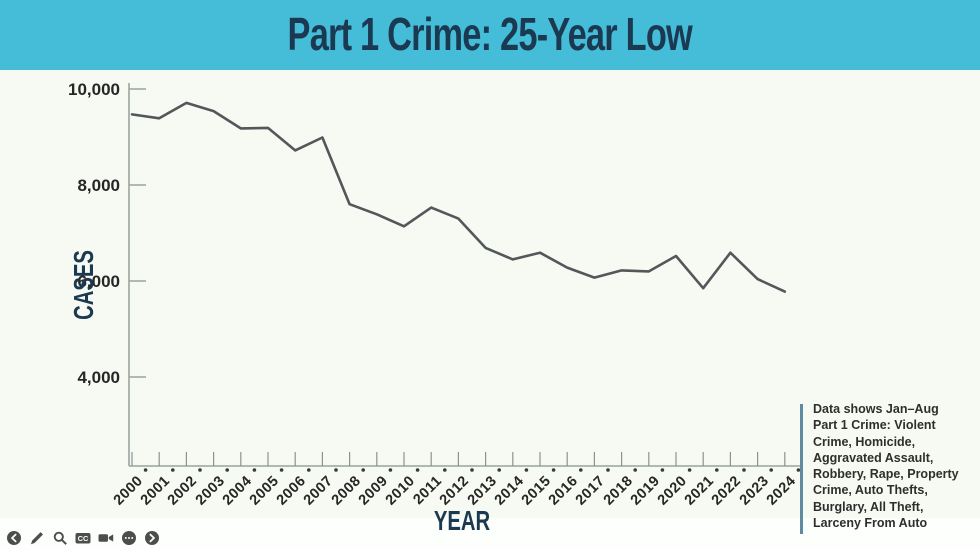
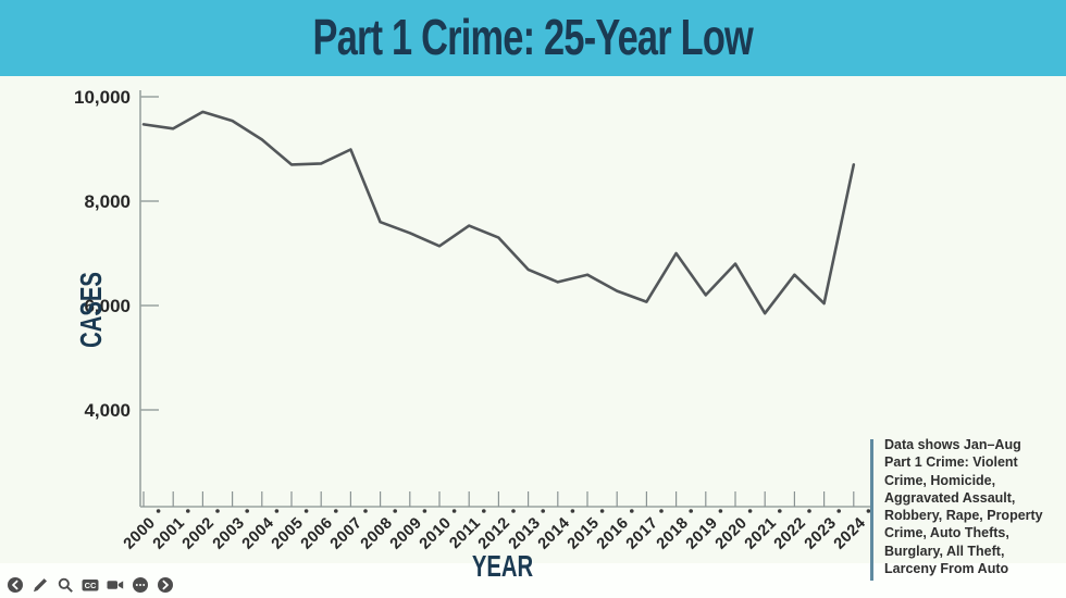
2005: 9200 -> 8700
2018: 6200 -> 7000
2020: 6500 -> 6800
2024: 5800 -> 8700
